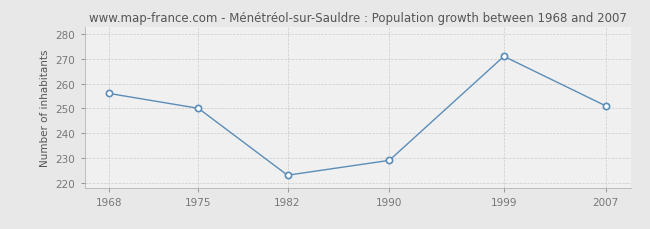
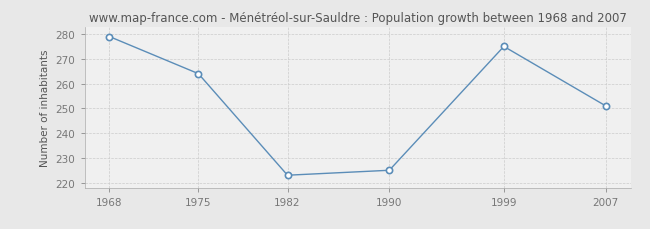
1968: 256 -> 279
1975: 250 -> 264
1990: 229 -> 225
1999: 271 -> 275
